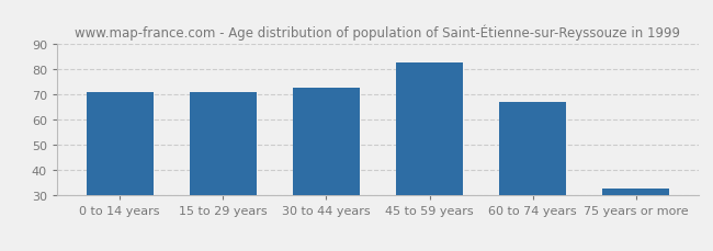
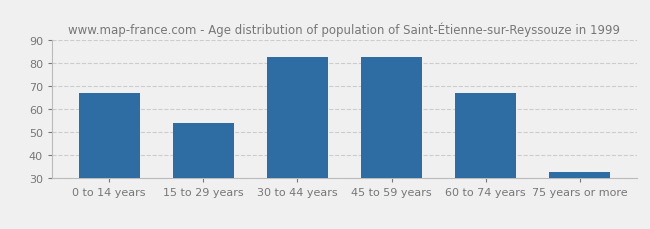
0 to 14 years: 71 -> 67
15 to 29 years: 71 -> 54
30 to 44 years: 73 -> 83
